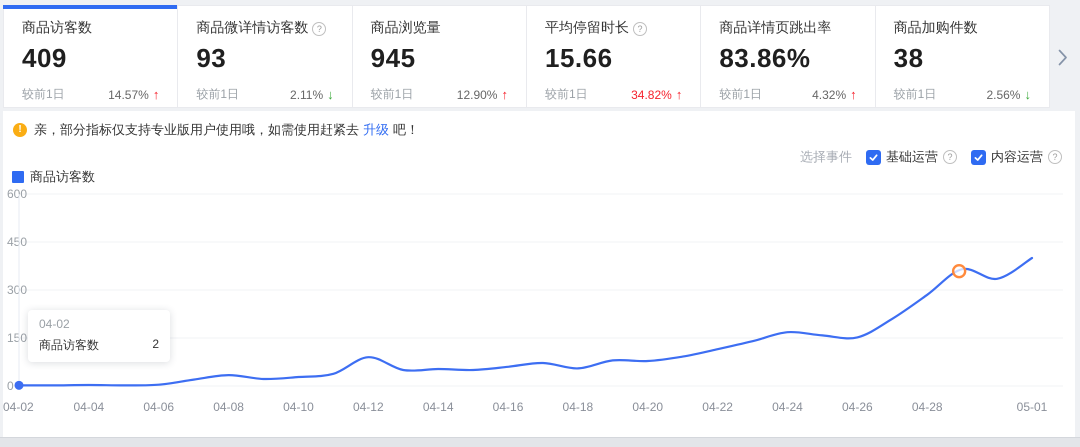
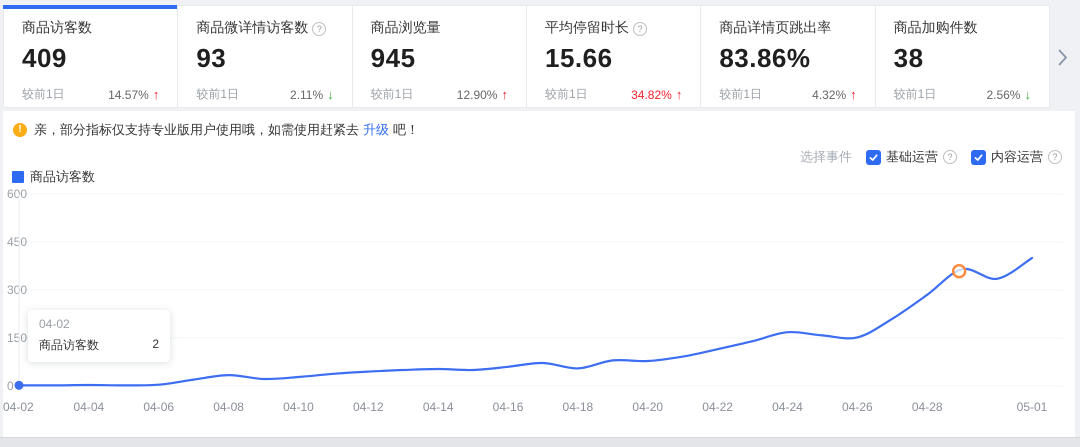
04-12: 90 -> 40
